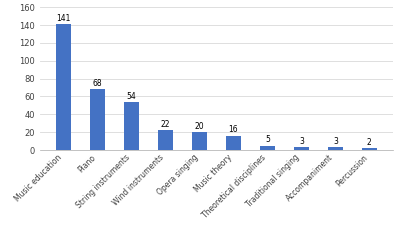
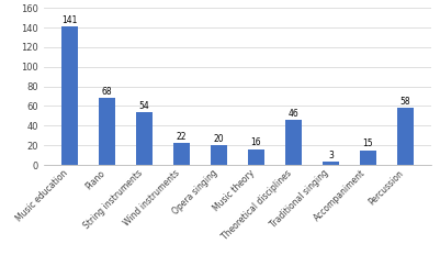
Theoretical disciplines: 5 -> 46
Accompaniment: 3 -> 15
Percussion: 2 -> 58
